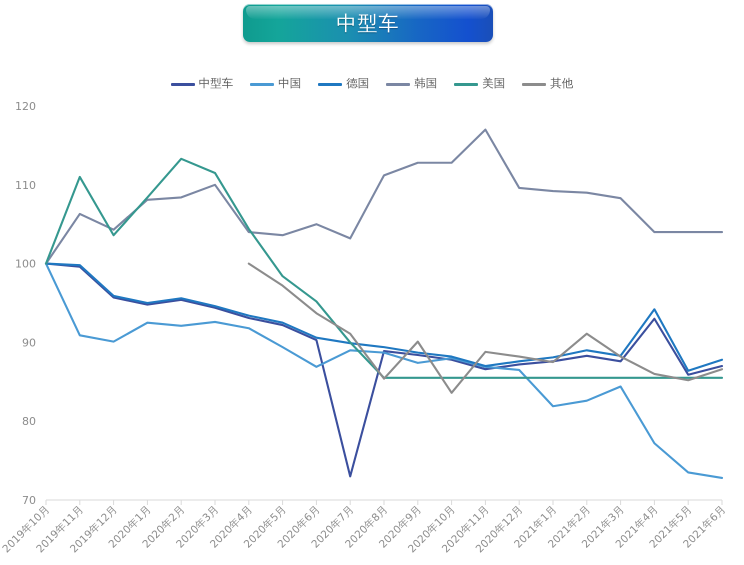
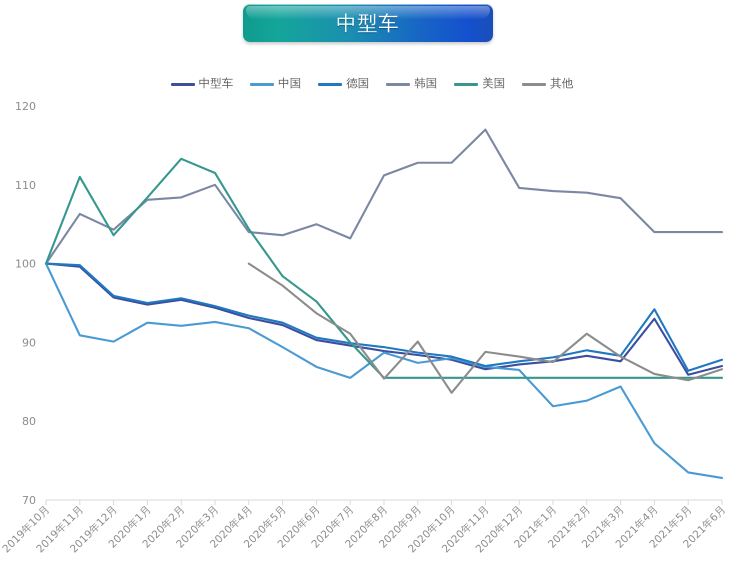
中型车/2020年7月: 73 -> 90
中国/2020年7月: 89 -> 86
